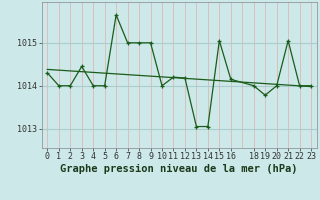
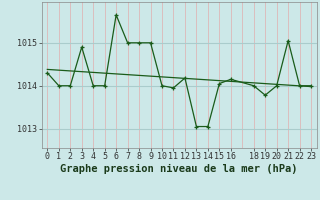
3: 1014.45 -> 1014.90
11: 1014.20 -> 1013.95
15: 1015.05 -> 1014.05
